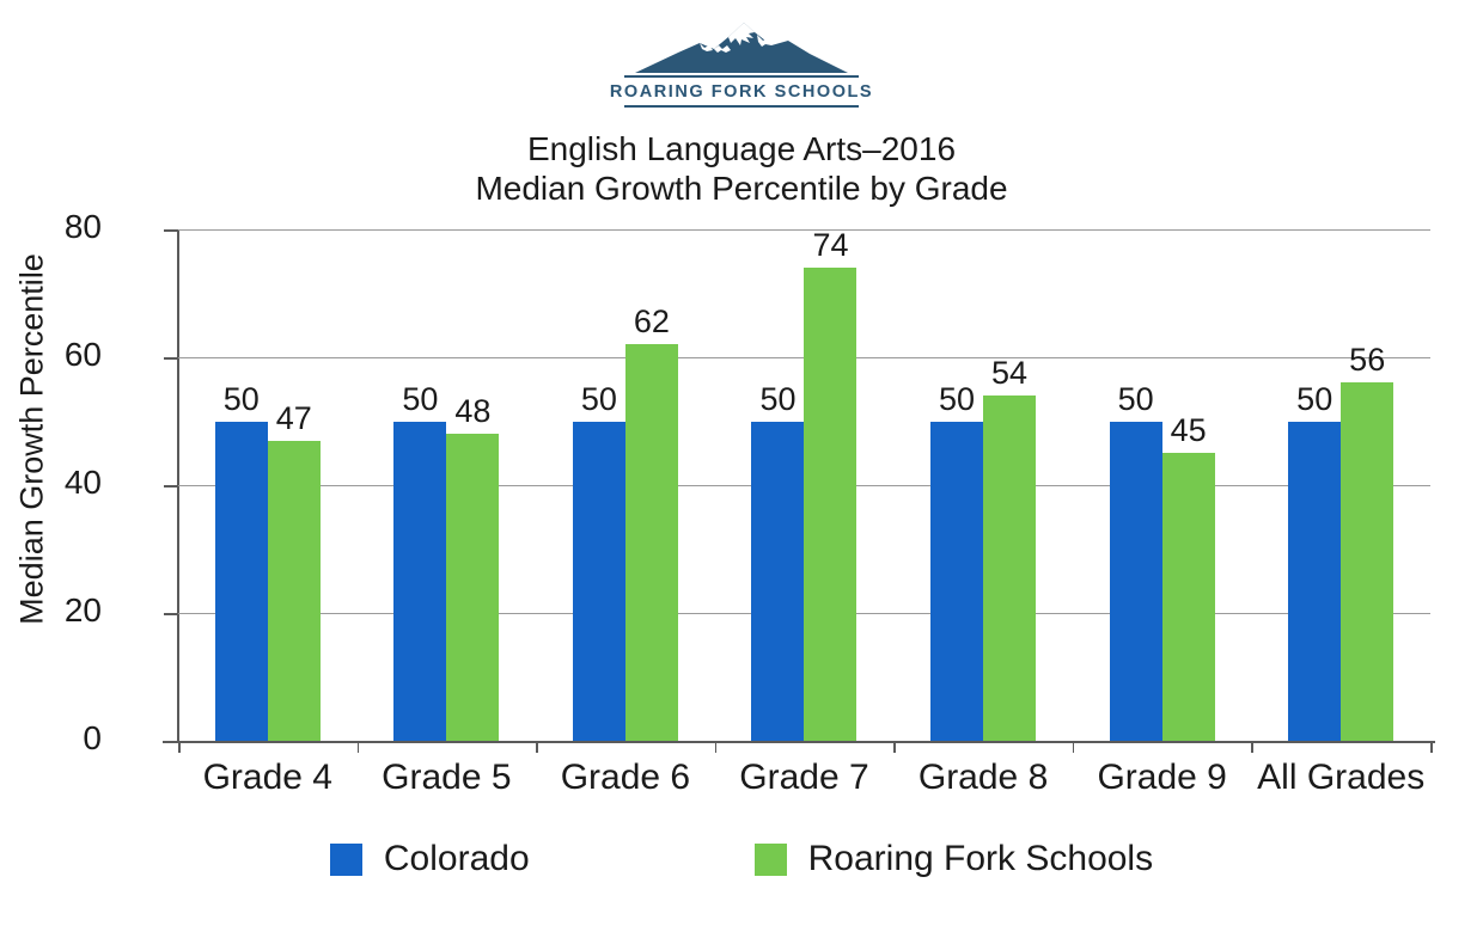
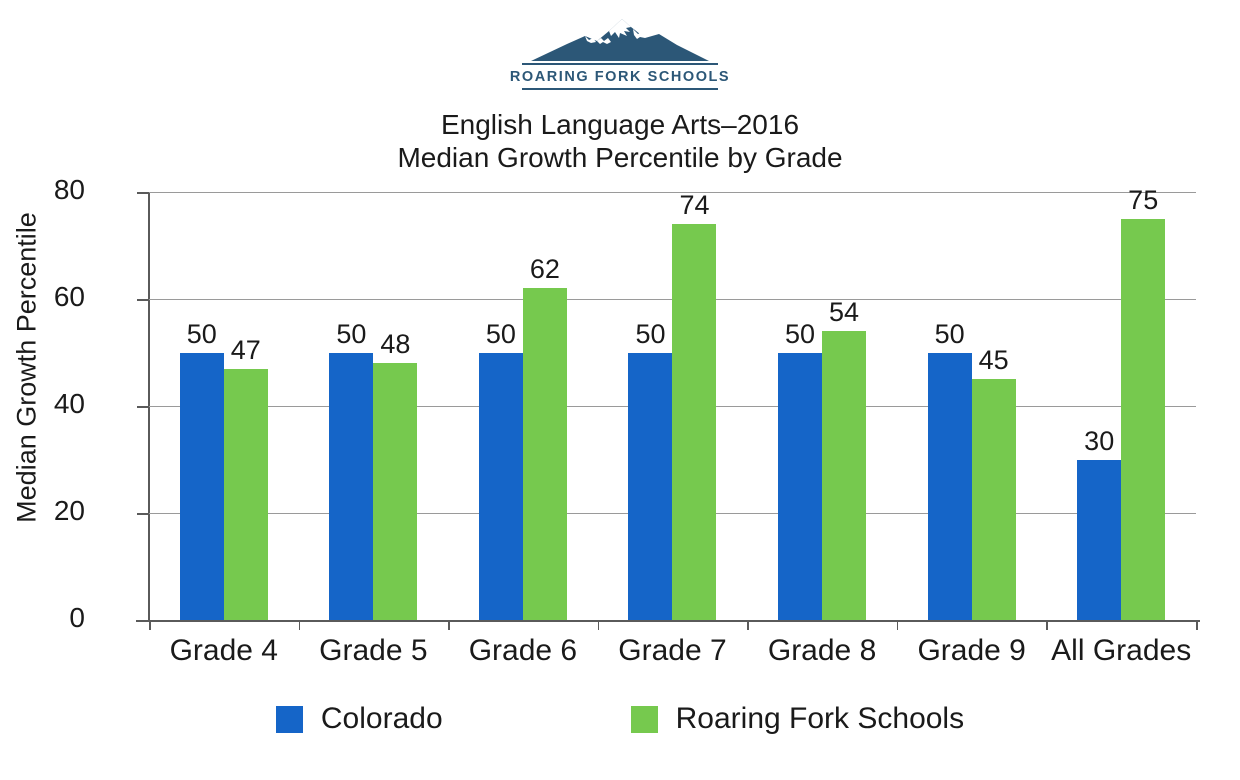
Colorado/All Grades: 50 -> 30
Roaring Fork Schools/All Grades: 56 -> 75
